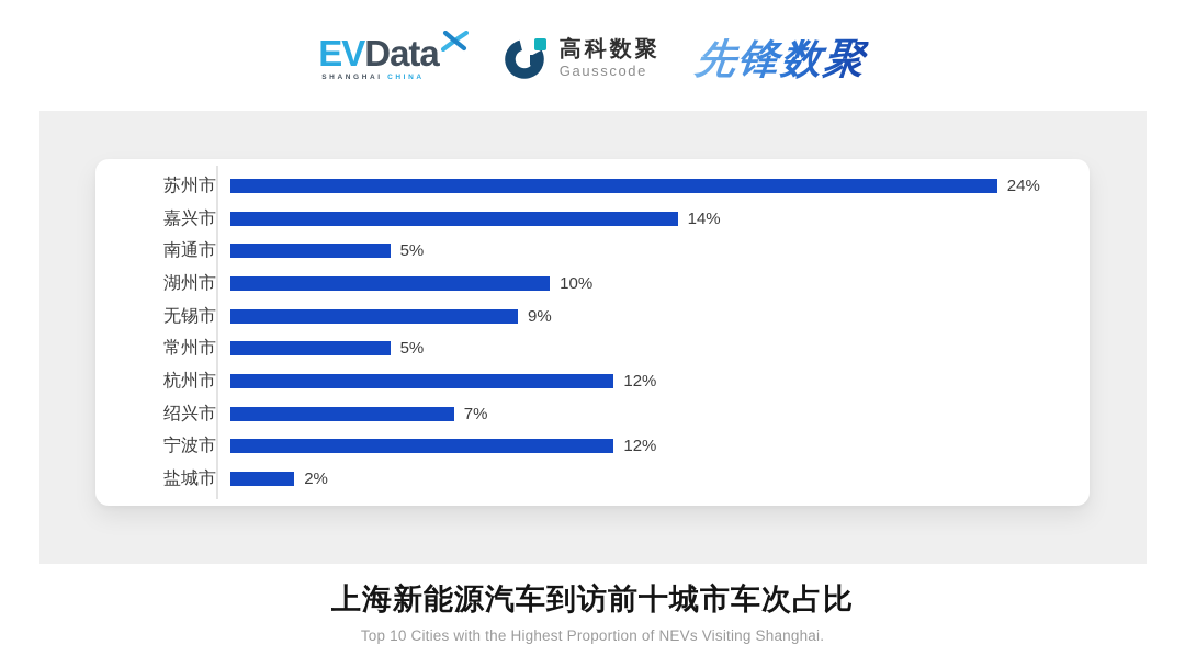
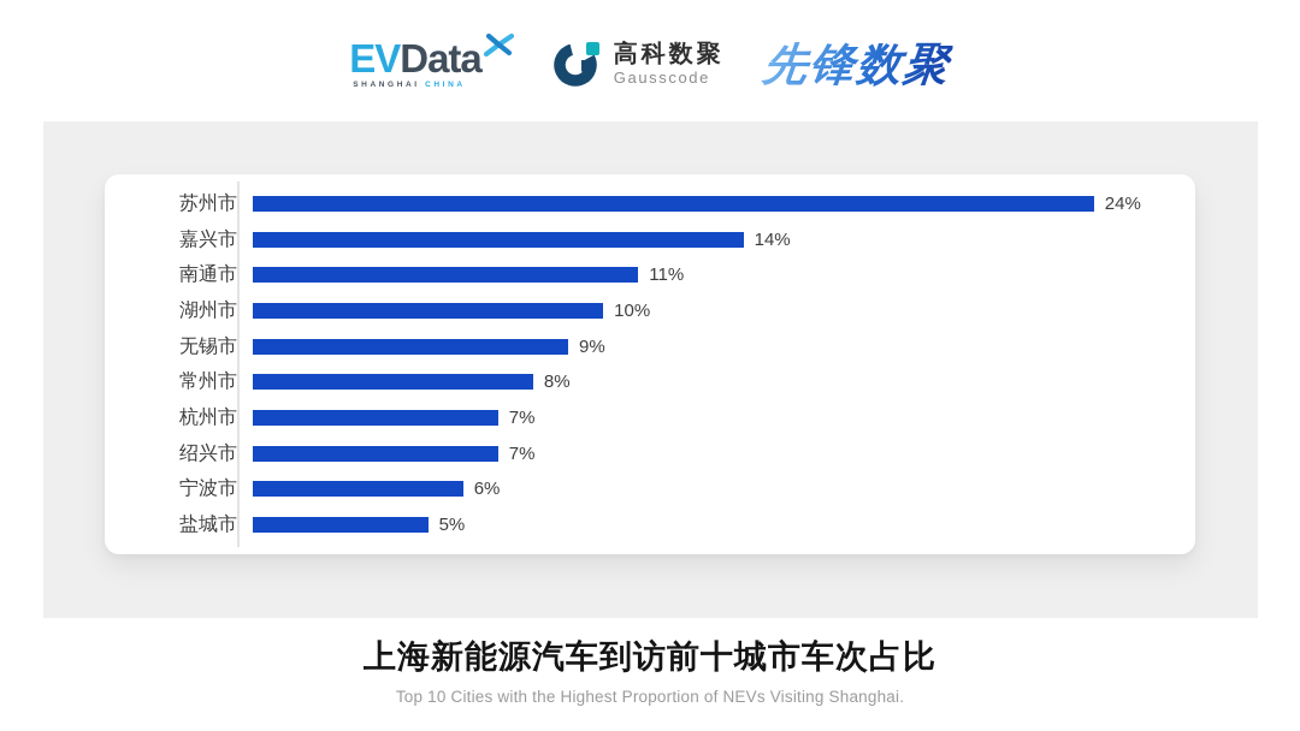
南通市: 5% -> 11%
常州市: 5% -> 8%
杭州市: 12% -> 7%
宁波市: 12% -> 6%
盐城市: 2% -> 5%
